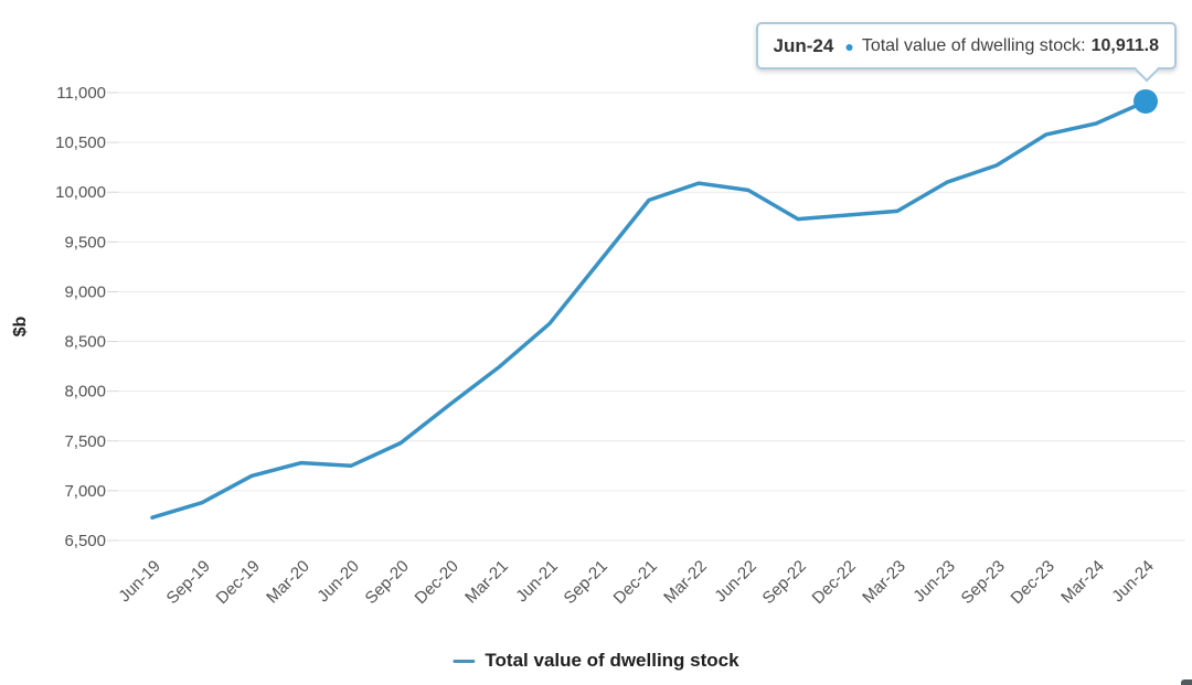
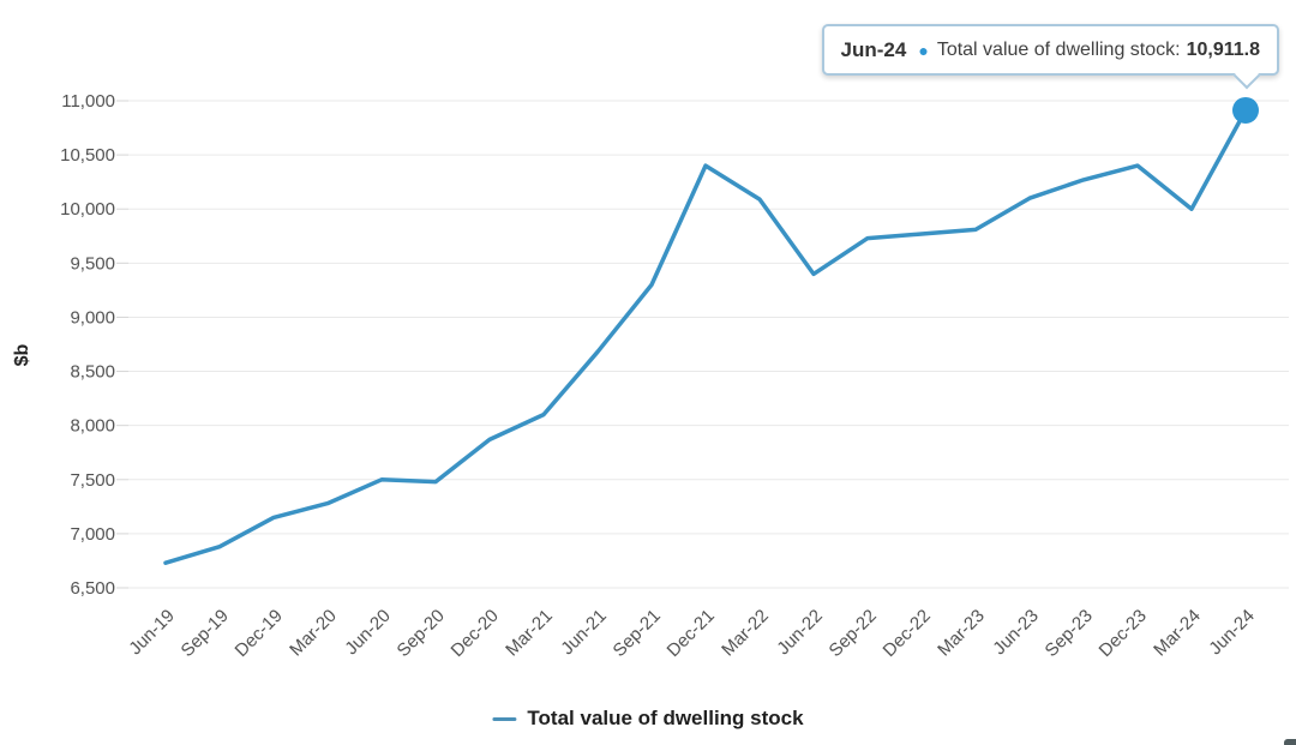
Jun-20: 7200 -> 7500
Mar-21: 8200 -> 8100
Dec-21: 9900 -> 10400
Jun-22: 10000 -> 9400
Dec-23: 10600 -> 10400
Mar-24: 10700 -> 10000
